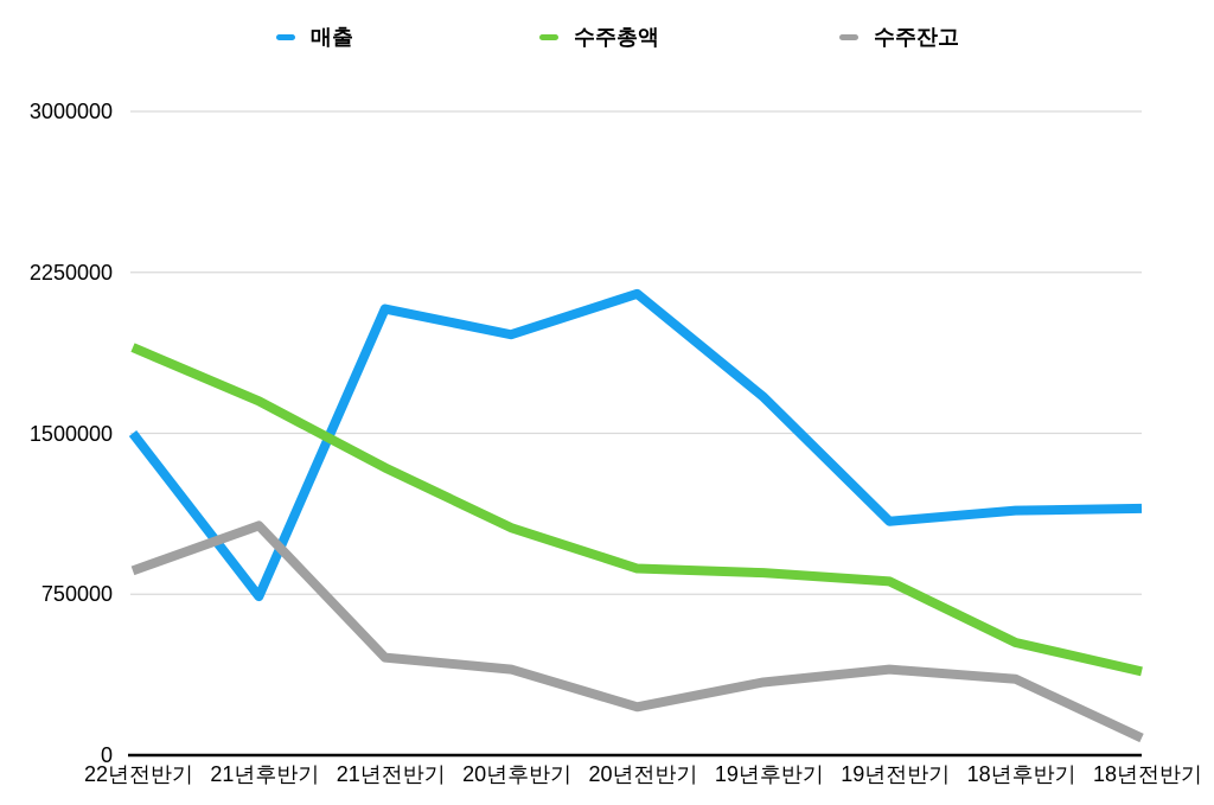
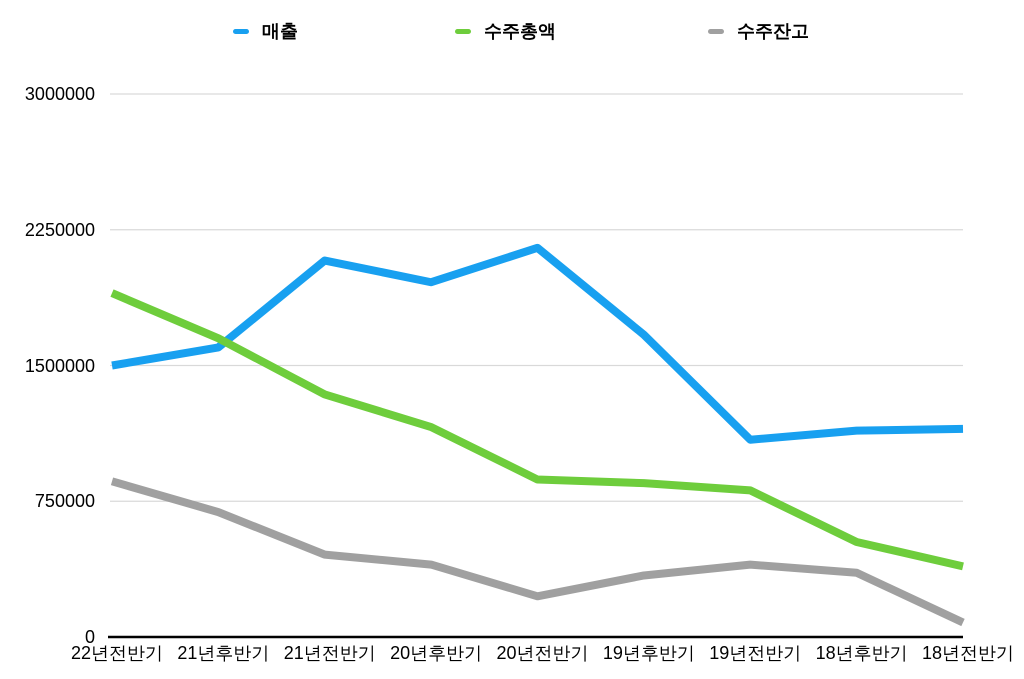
매출/21년후반기: 740000 -> 1600000
수주잔고/21년후반기: 1070000 -> 690000
수주총액/20년후반기: 1060000 -> 1160000
